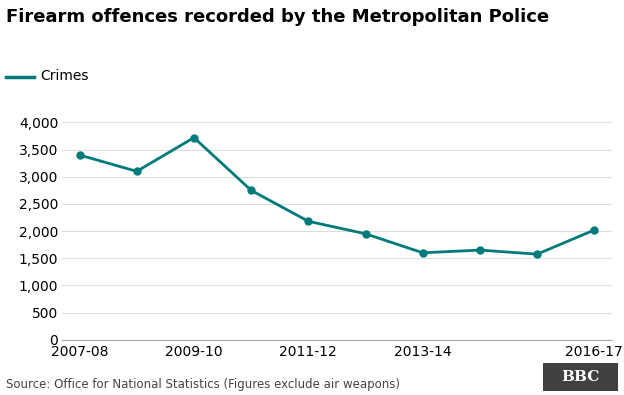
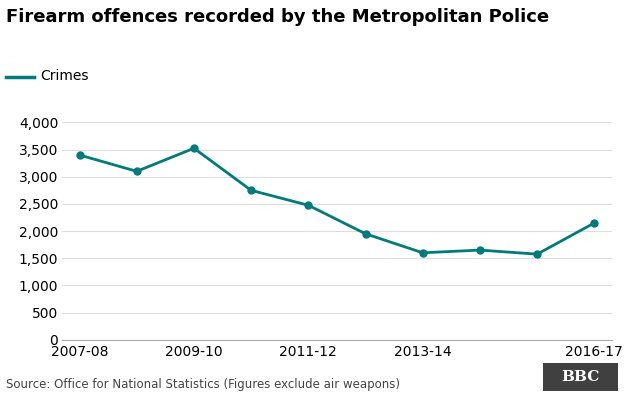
2009-10: 3,720 -> 3,520
2011-12: 2,180 -> 2,480
2016-17: 2,020 -> 2,150
